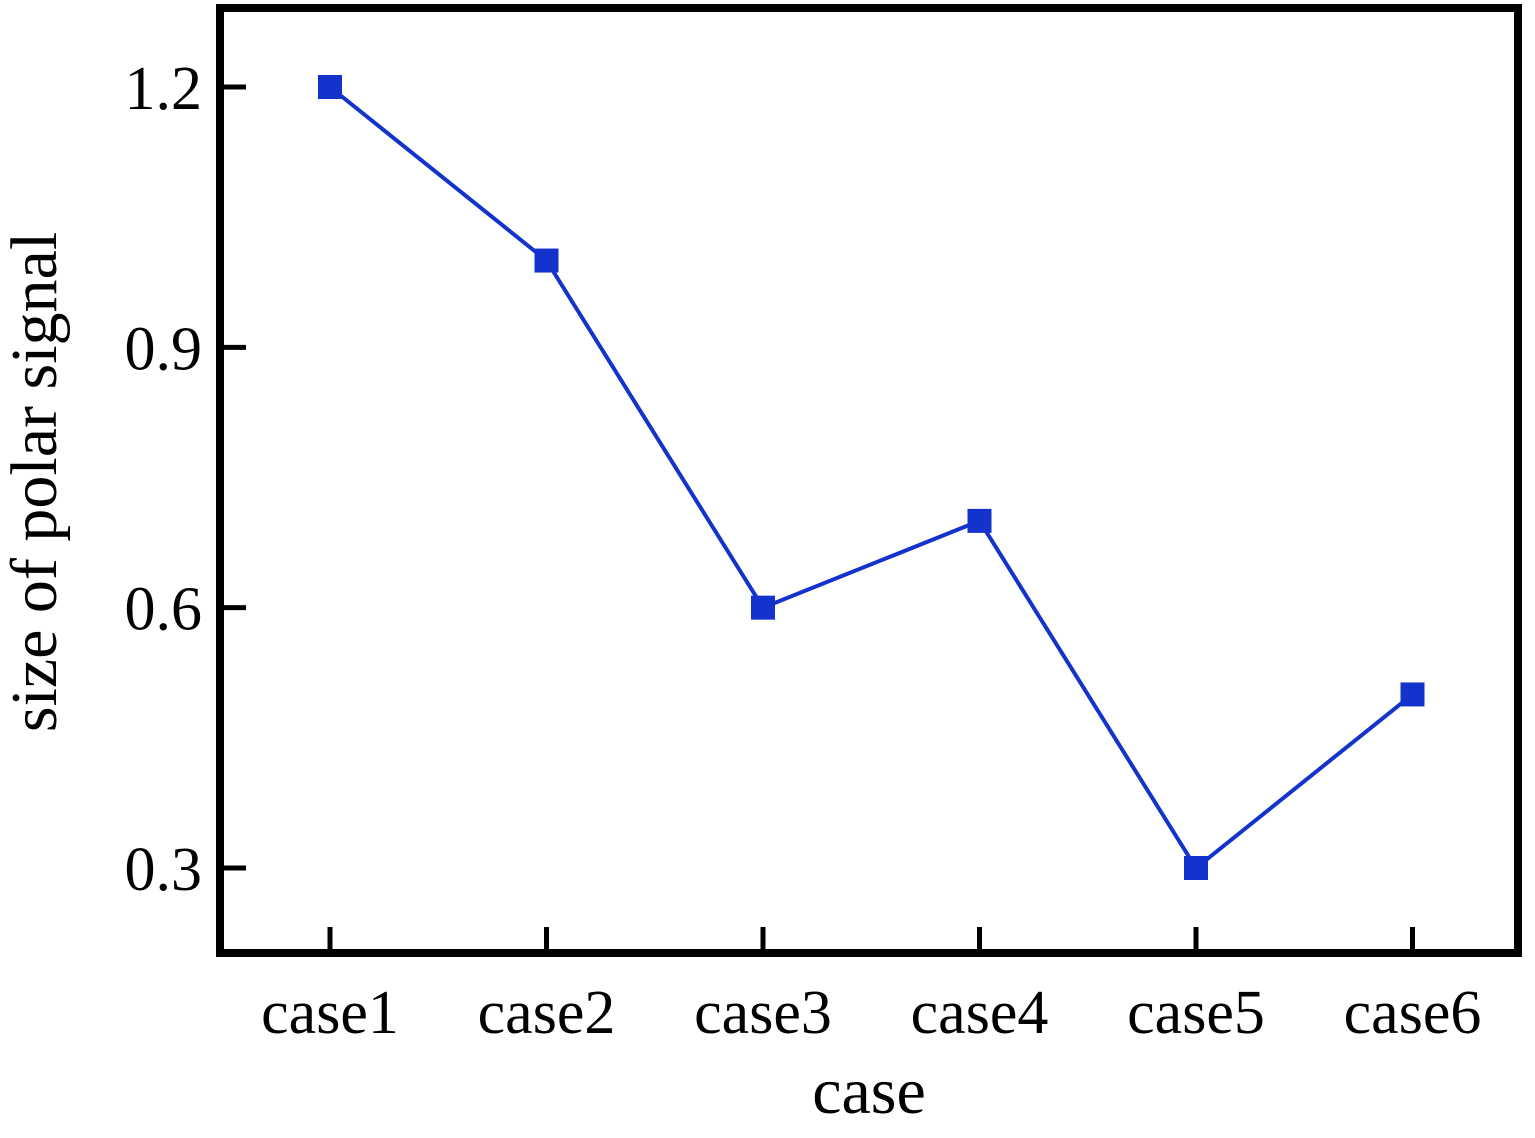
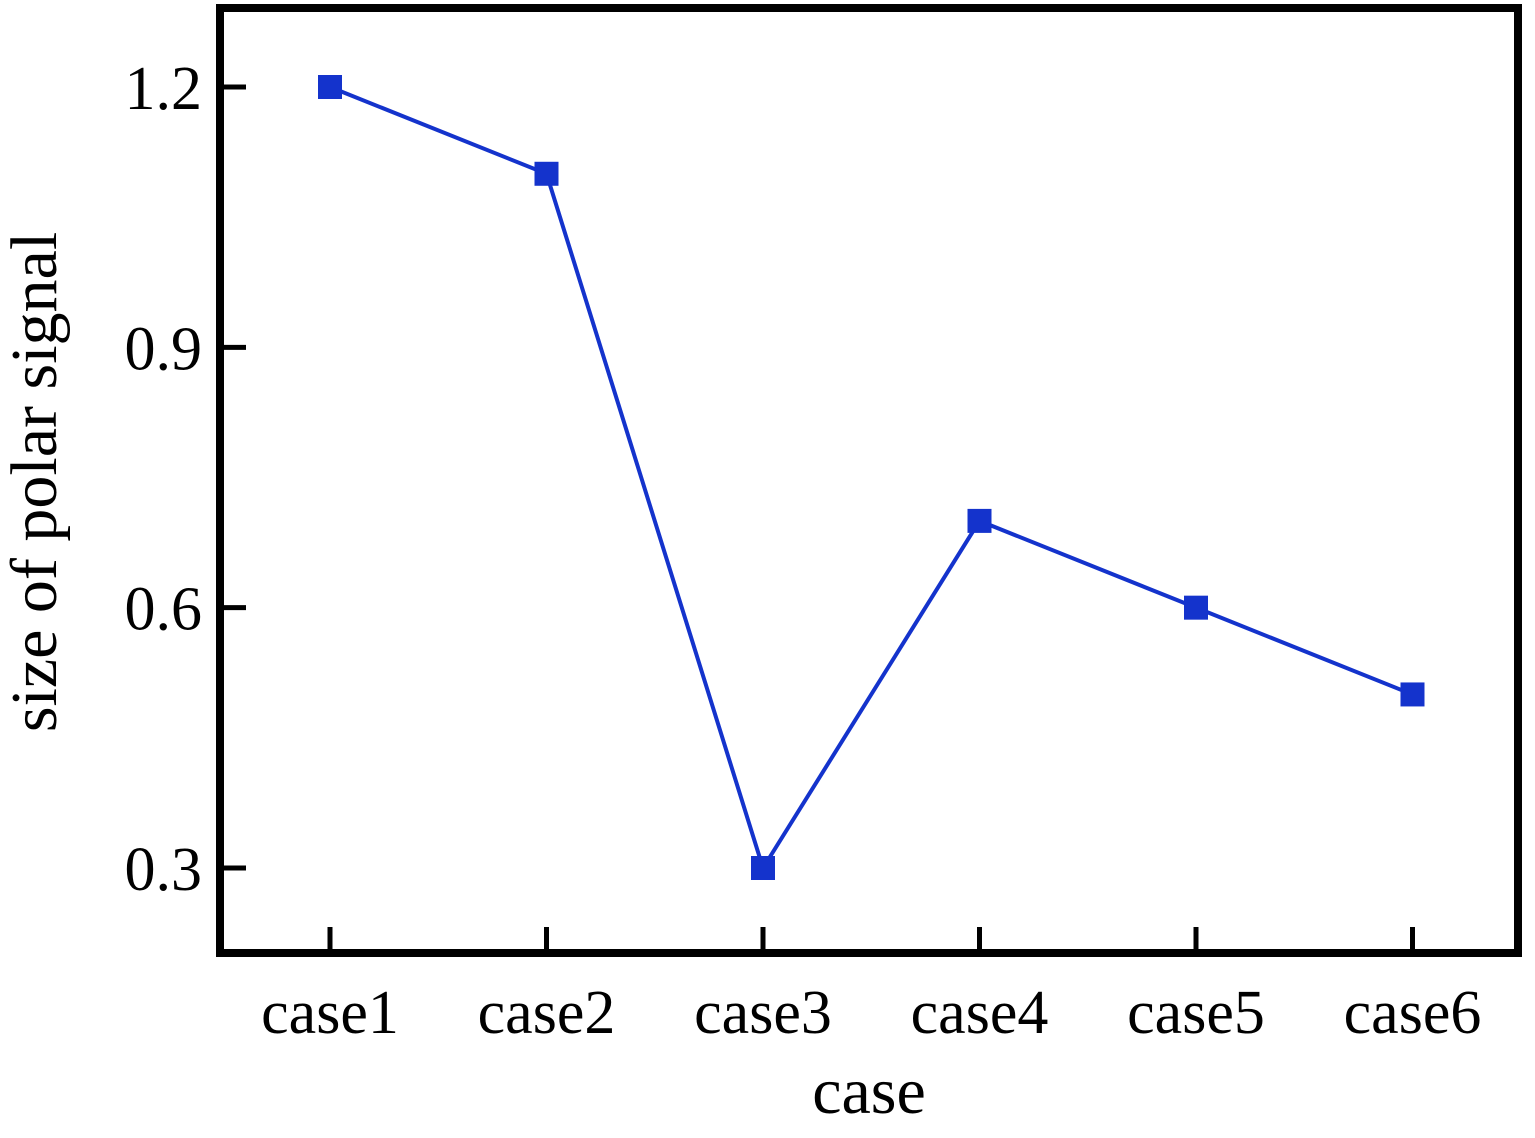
case2: 1.0 -> 1.1
case3: 0.6 -> 0.3
case5: 0.3 -> 0.6
